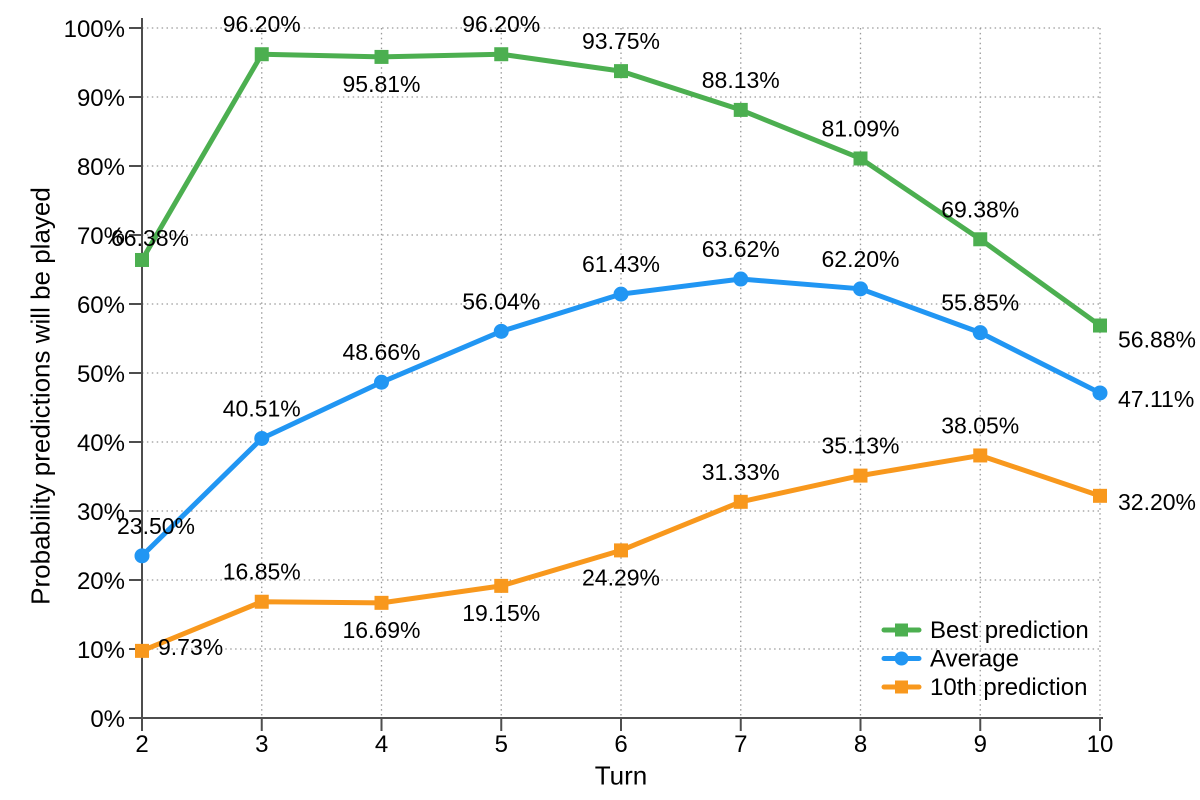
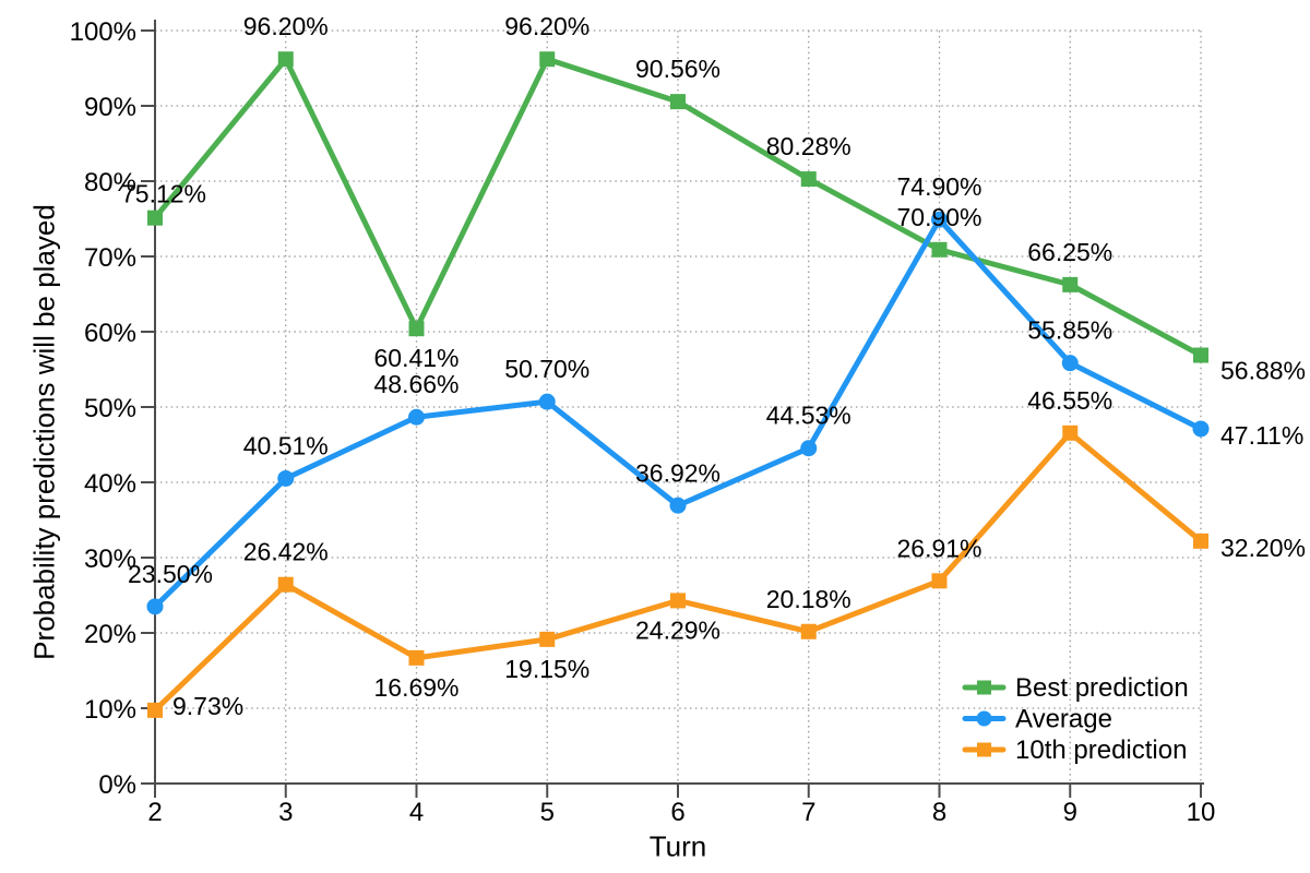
Best prediction/2: 66.38% -> 75.12%
10th prediction/3: 16.85% -> 26.42%
Best prediction/4: 95.81% -> 60.41%
Average/5: 56.04% -> 50.70%
Best prediction/6: 93.75% -> 90.56%
Average/6: 61.43% -> 36.92%
Best prediction/7: 88.13% -> 80.28%
Average/7: 63.62% -> 44.53%
10th prediction/7: 31.33% -> 20.18%
Best prediction/8: 81.09% -> 70.90%
Average/8: 62.20% -> 74.90%
10th prediction/8: 35.13% -> 26.91%
Best prediction/9: 69.38% -> 66.25%
10th prediction/9: 38.05% -> 46.55%
